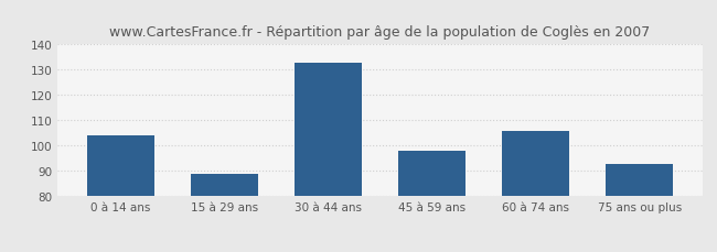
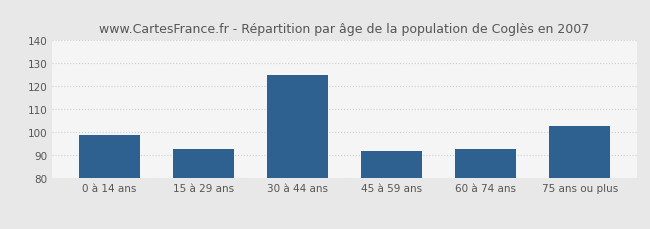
0 à 14 ans: 104 -> 99
15 à 29 ans: 89 -> 93
30 à 44 ans: 133 -> 125
45 à 59 ans: 98 -> 92
60 à 74 ans: 106 -> 93
75 ans ou plus: 93 -> 103
